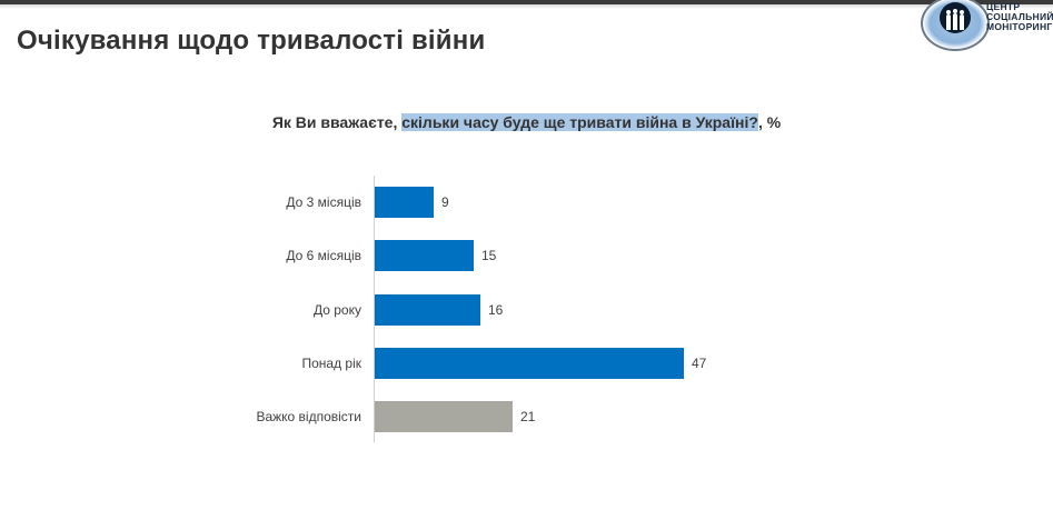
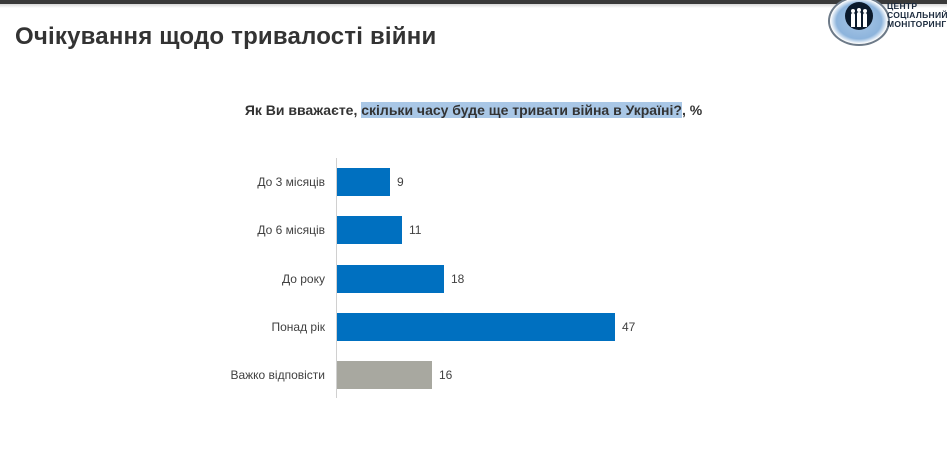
До 6 місяців: 15 -> 11
До року: 16 -> 18
Важко відповісти: 21 -> 16
